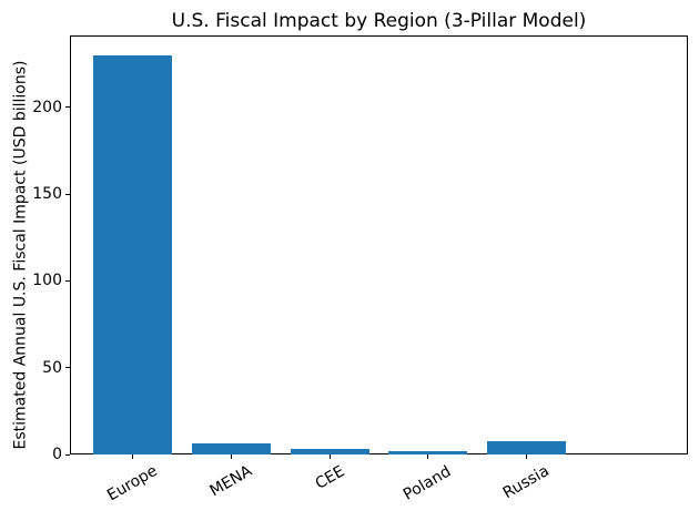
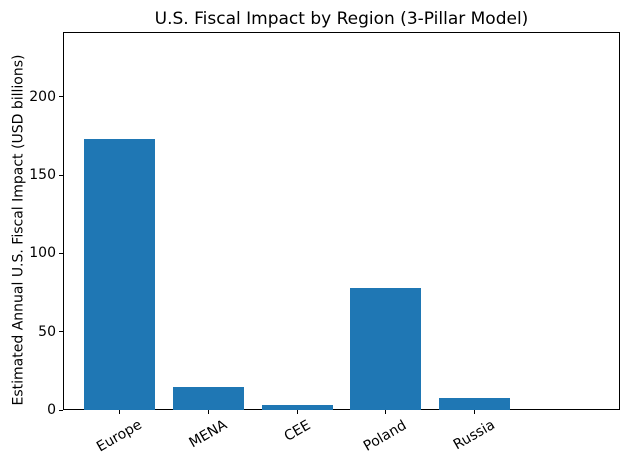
Europe: 230 -> 173
MENA: 6 -> 15
Poland: 2 -> 78
